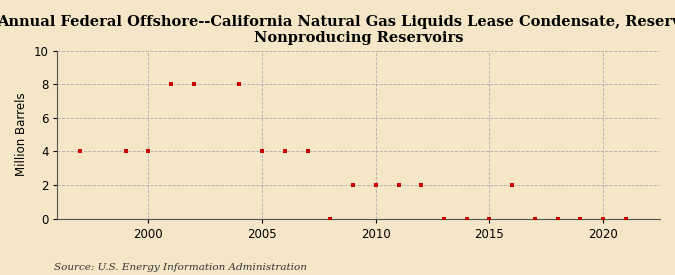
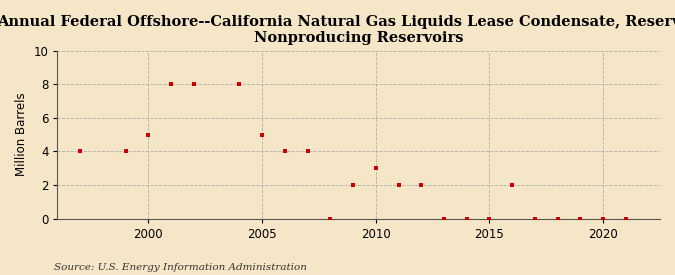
2000: 4 -> 5
2005: 4 -> 5
2010: 2 -> 3
